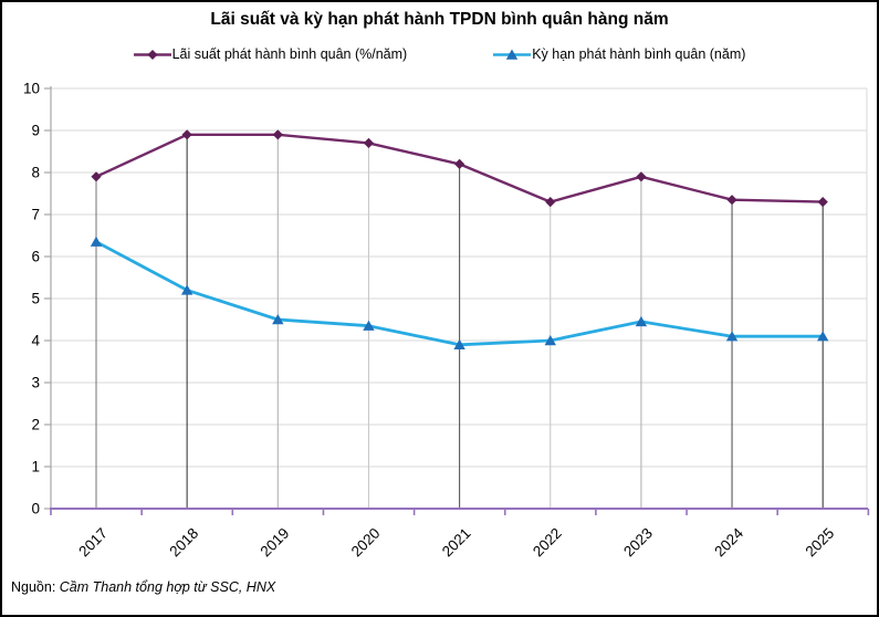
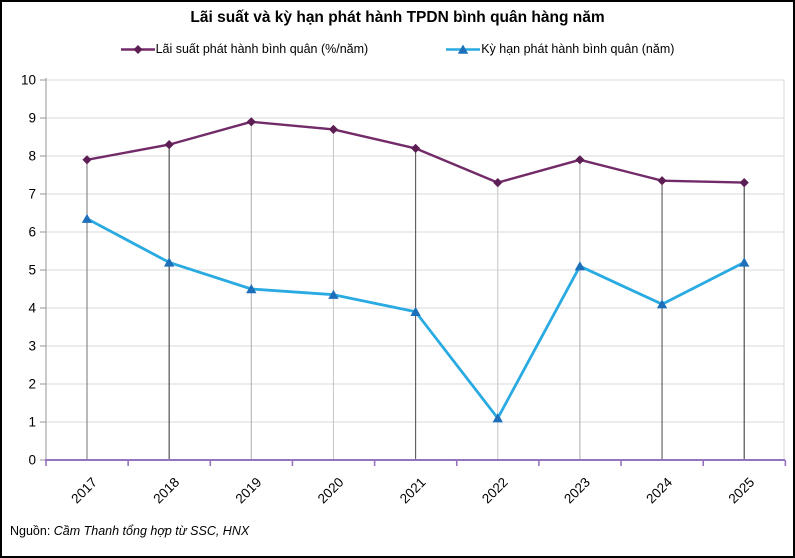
Lãi suất phát hành bình quân (%/năm)/2018: 8.9 -> 8.3
Kỳ hạn phát hành bình quân (năm)/2022: 4.0 -> 1.1
Kỳ hạn phát hành bình quân (năm)/2023: 4.5 -> 5.1
Kỳ hạn phát hành bình quân (năm)/2025: 4.1 -> 5.2
